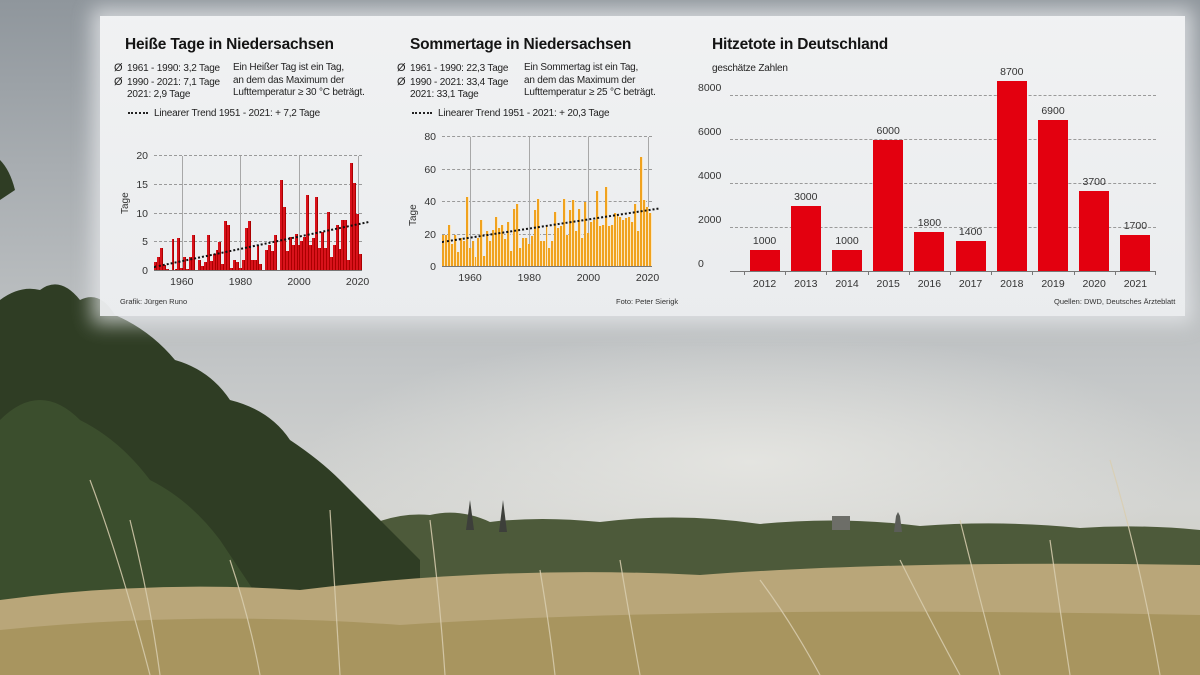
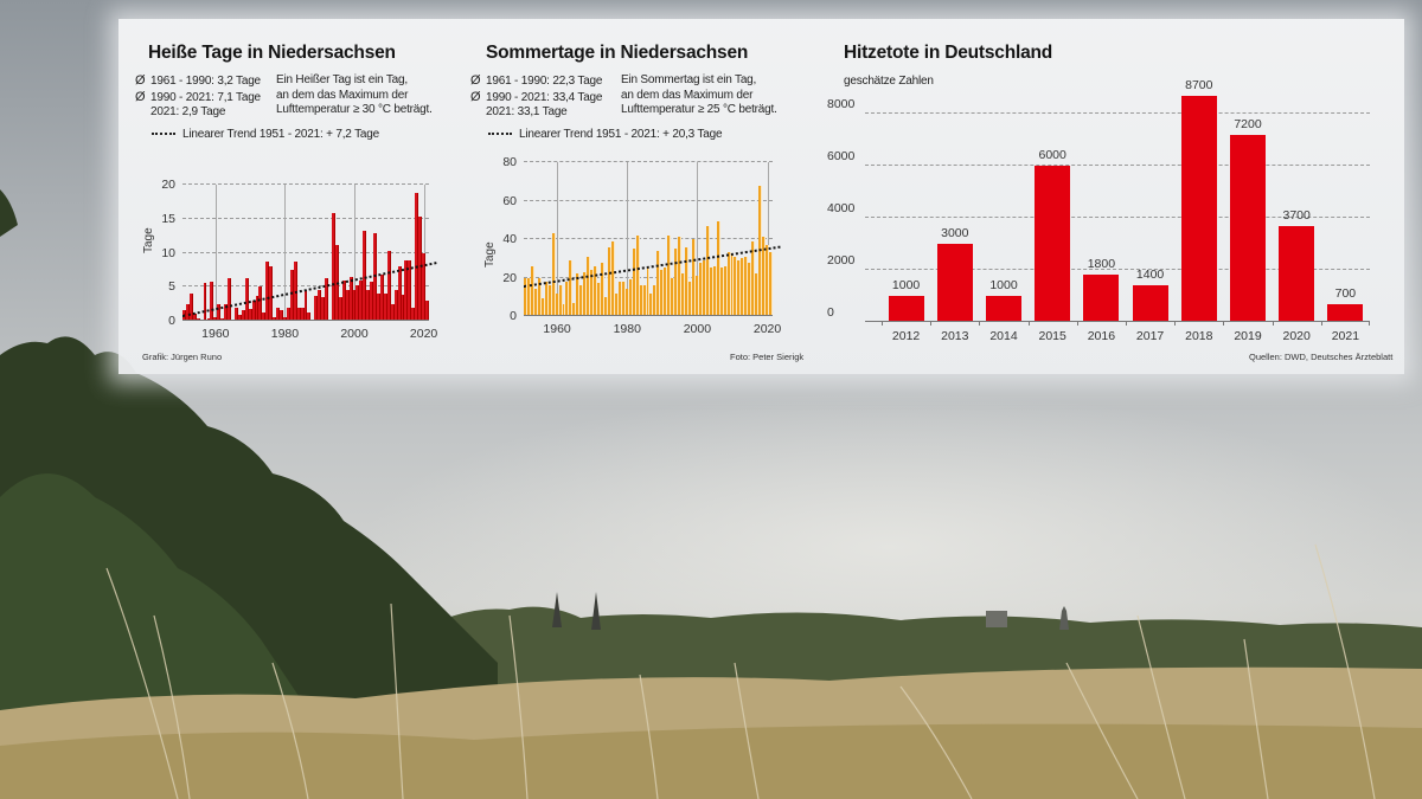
Hitzetote in Deutschland/2019: 6900 -> 7200
Hitzetote in Deutschland/2021: 1700 -> 700
